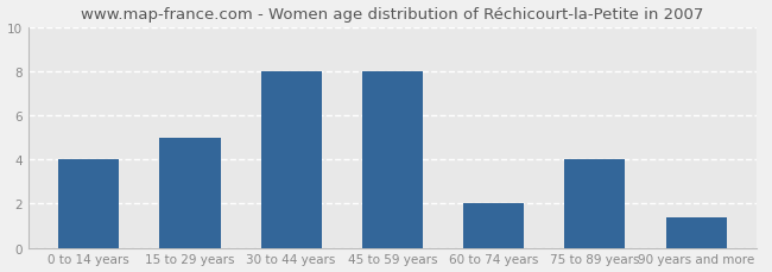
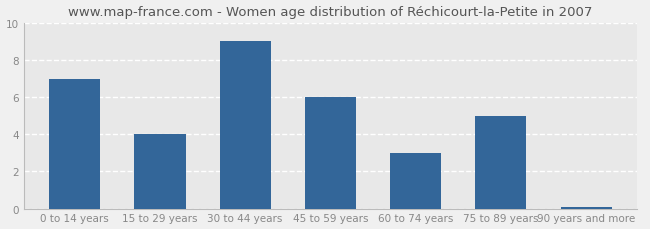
0 to 14 years: 4.0 -> 7.0
15 to 29 years: 5.0 -> 4.0
30 to 44 years: 8.0 -> 9.0
45 to 59 years: 8.0 -> 6.0
60 to 74 years: 2.0 -> 3.0
75 to 89 years: 4.0 -> 5.0
90 years and more: 1.4 -> 0.1
